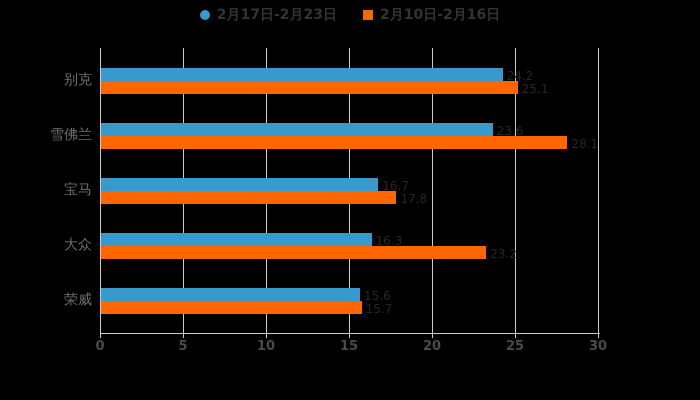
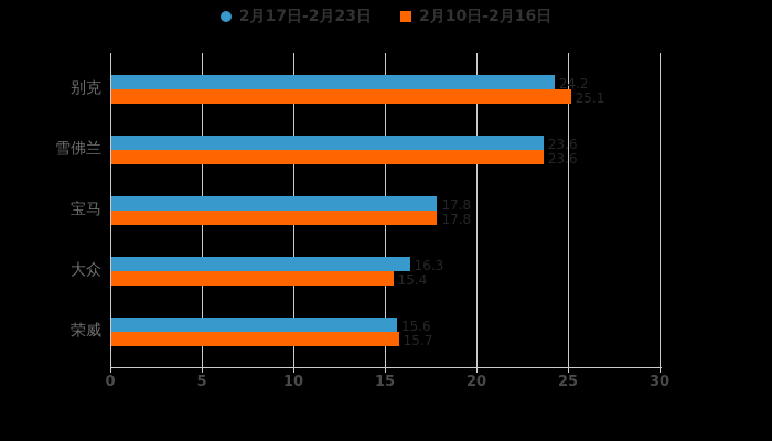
2月10日-2月16日/雪佛兰: 28.1 -> 23.6
2月17日-2月23日/宝马: 16.7 -> 17.8
2月10日-2月16日/大众: 23.2 -> 15.4
